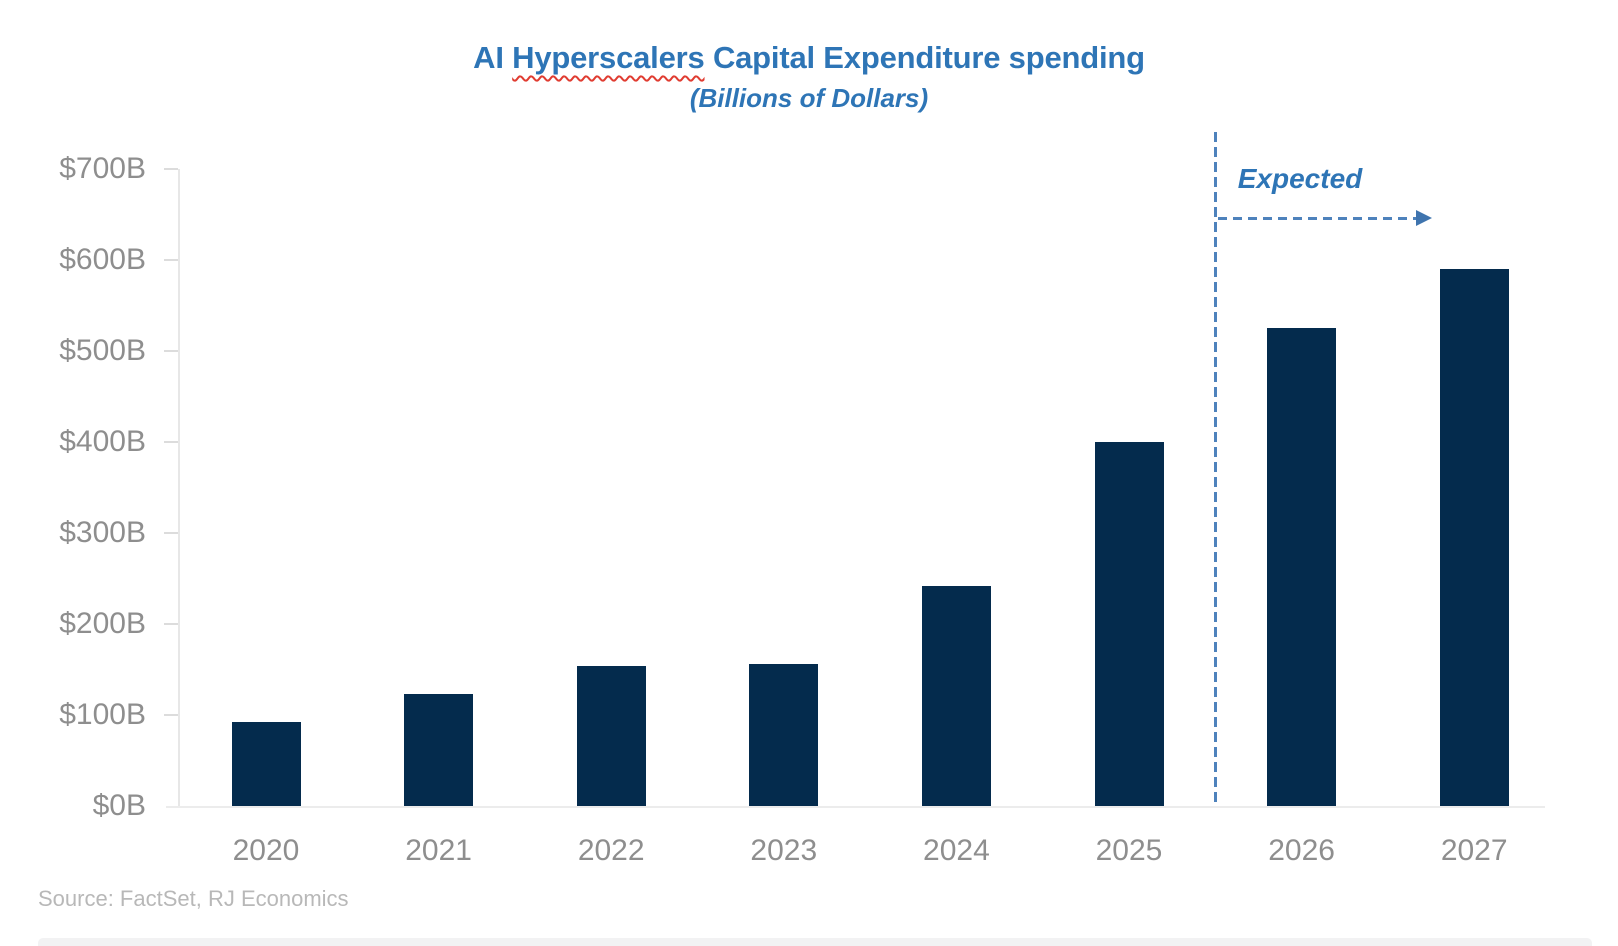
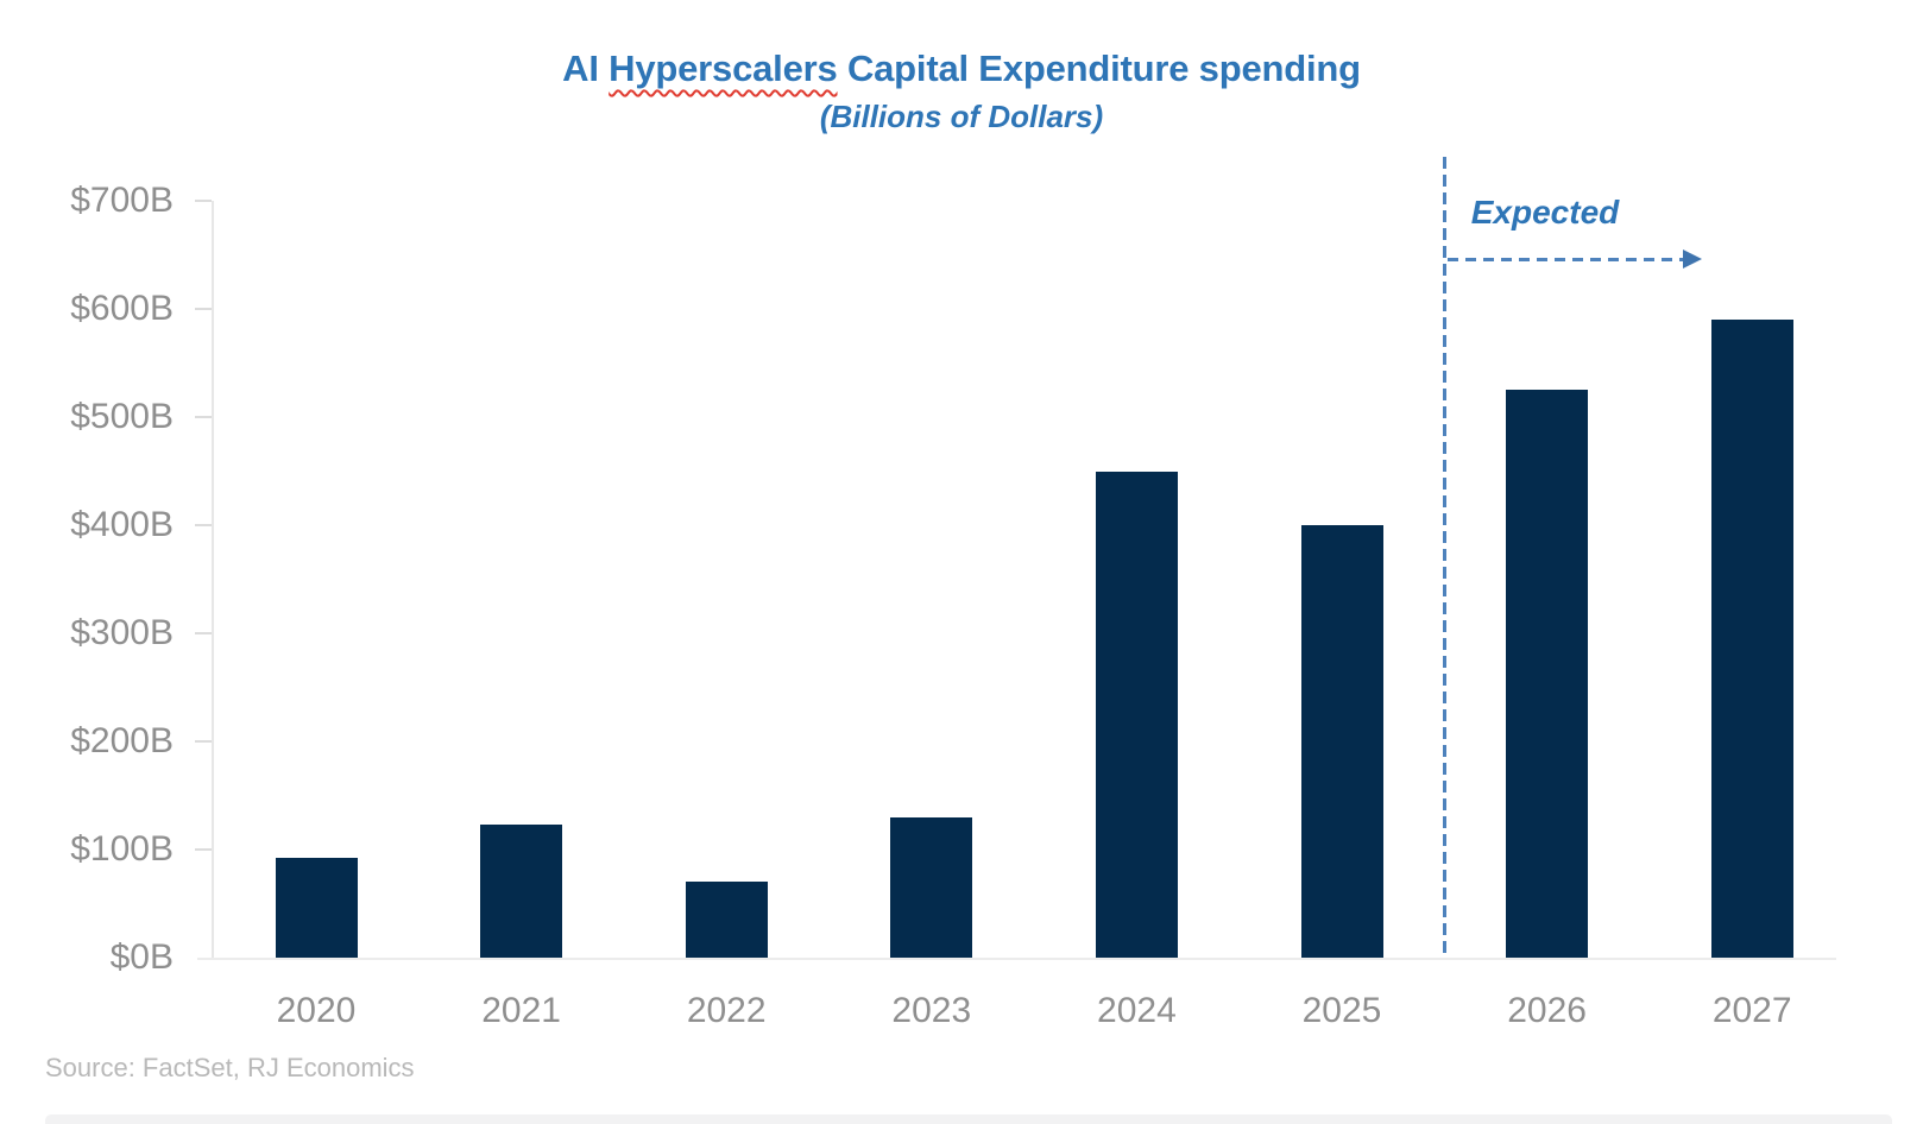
2022: $150B -> $70B
2023: $160B -> $130B
2024: $240B -> $450B
